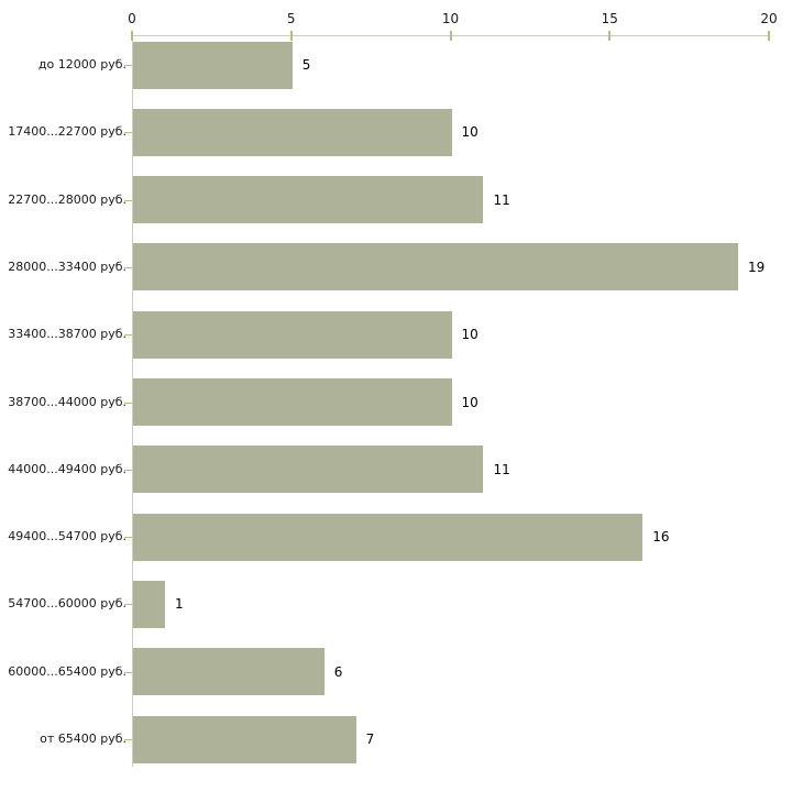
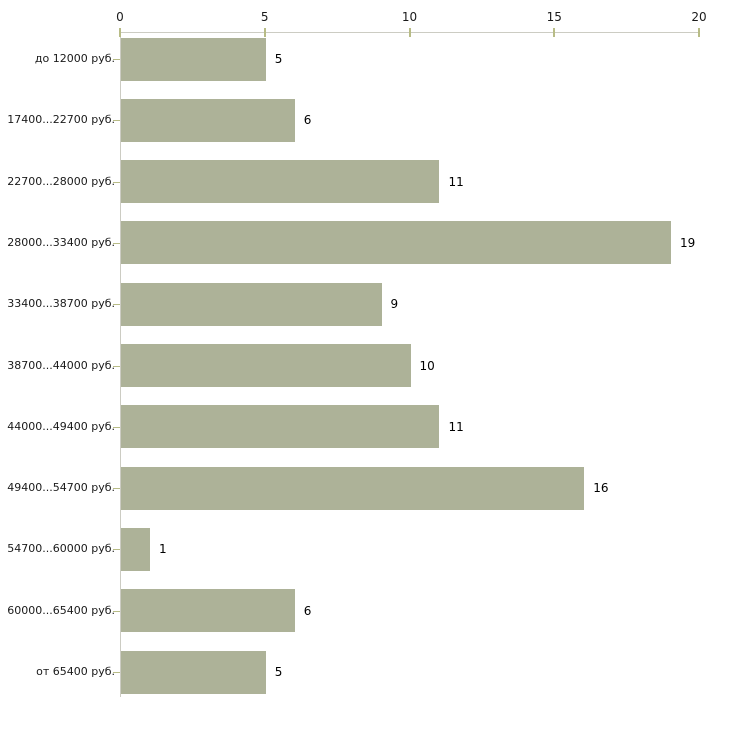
17400...22700 руб.: 10 -> 6
33400...38700 руб.: 10 -> 9
от 65400 руб.: 7 -> 5
